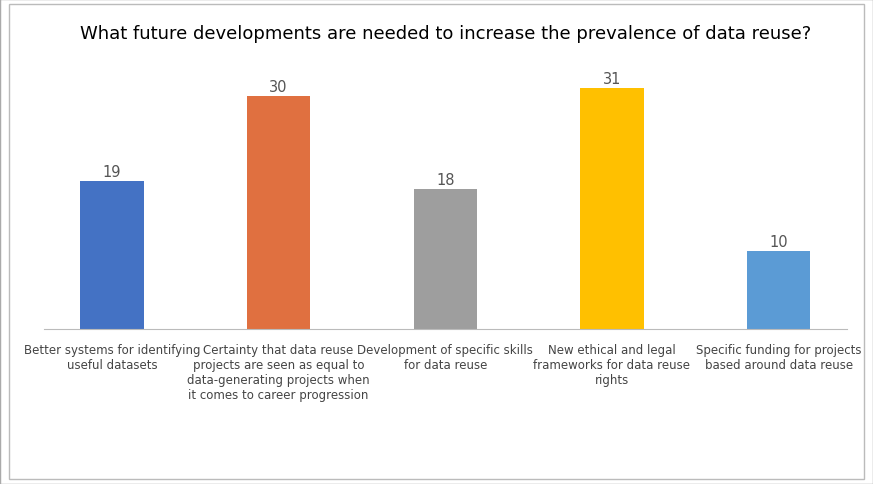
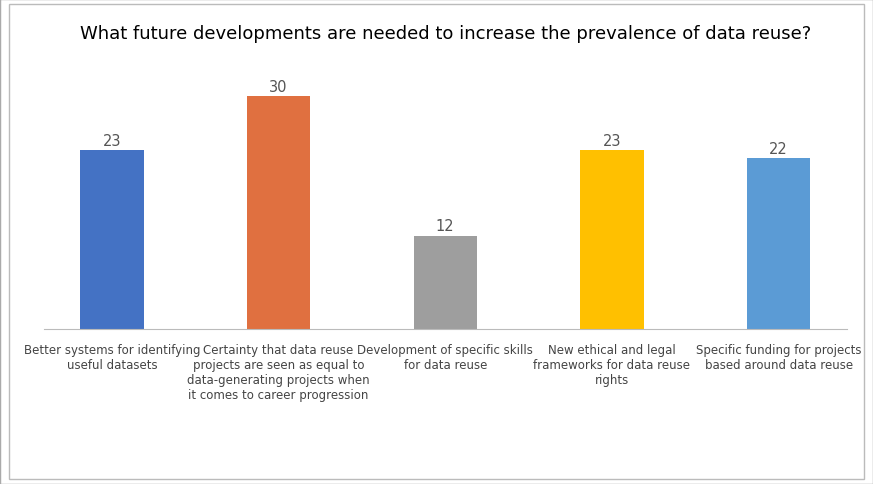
Better systems for identifying useful datasets: 19 -> 23
Development of specific skills for data reuse: 18 -> 12
New ethical and legal frameworks for data reuse rights: 31 -> 23
Specific funding for projects based around data reuse: 10 -> 22
